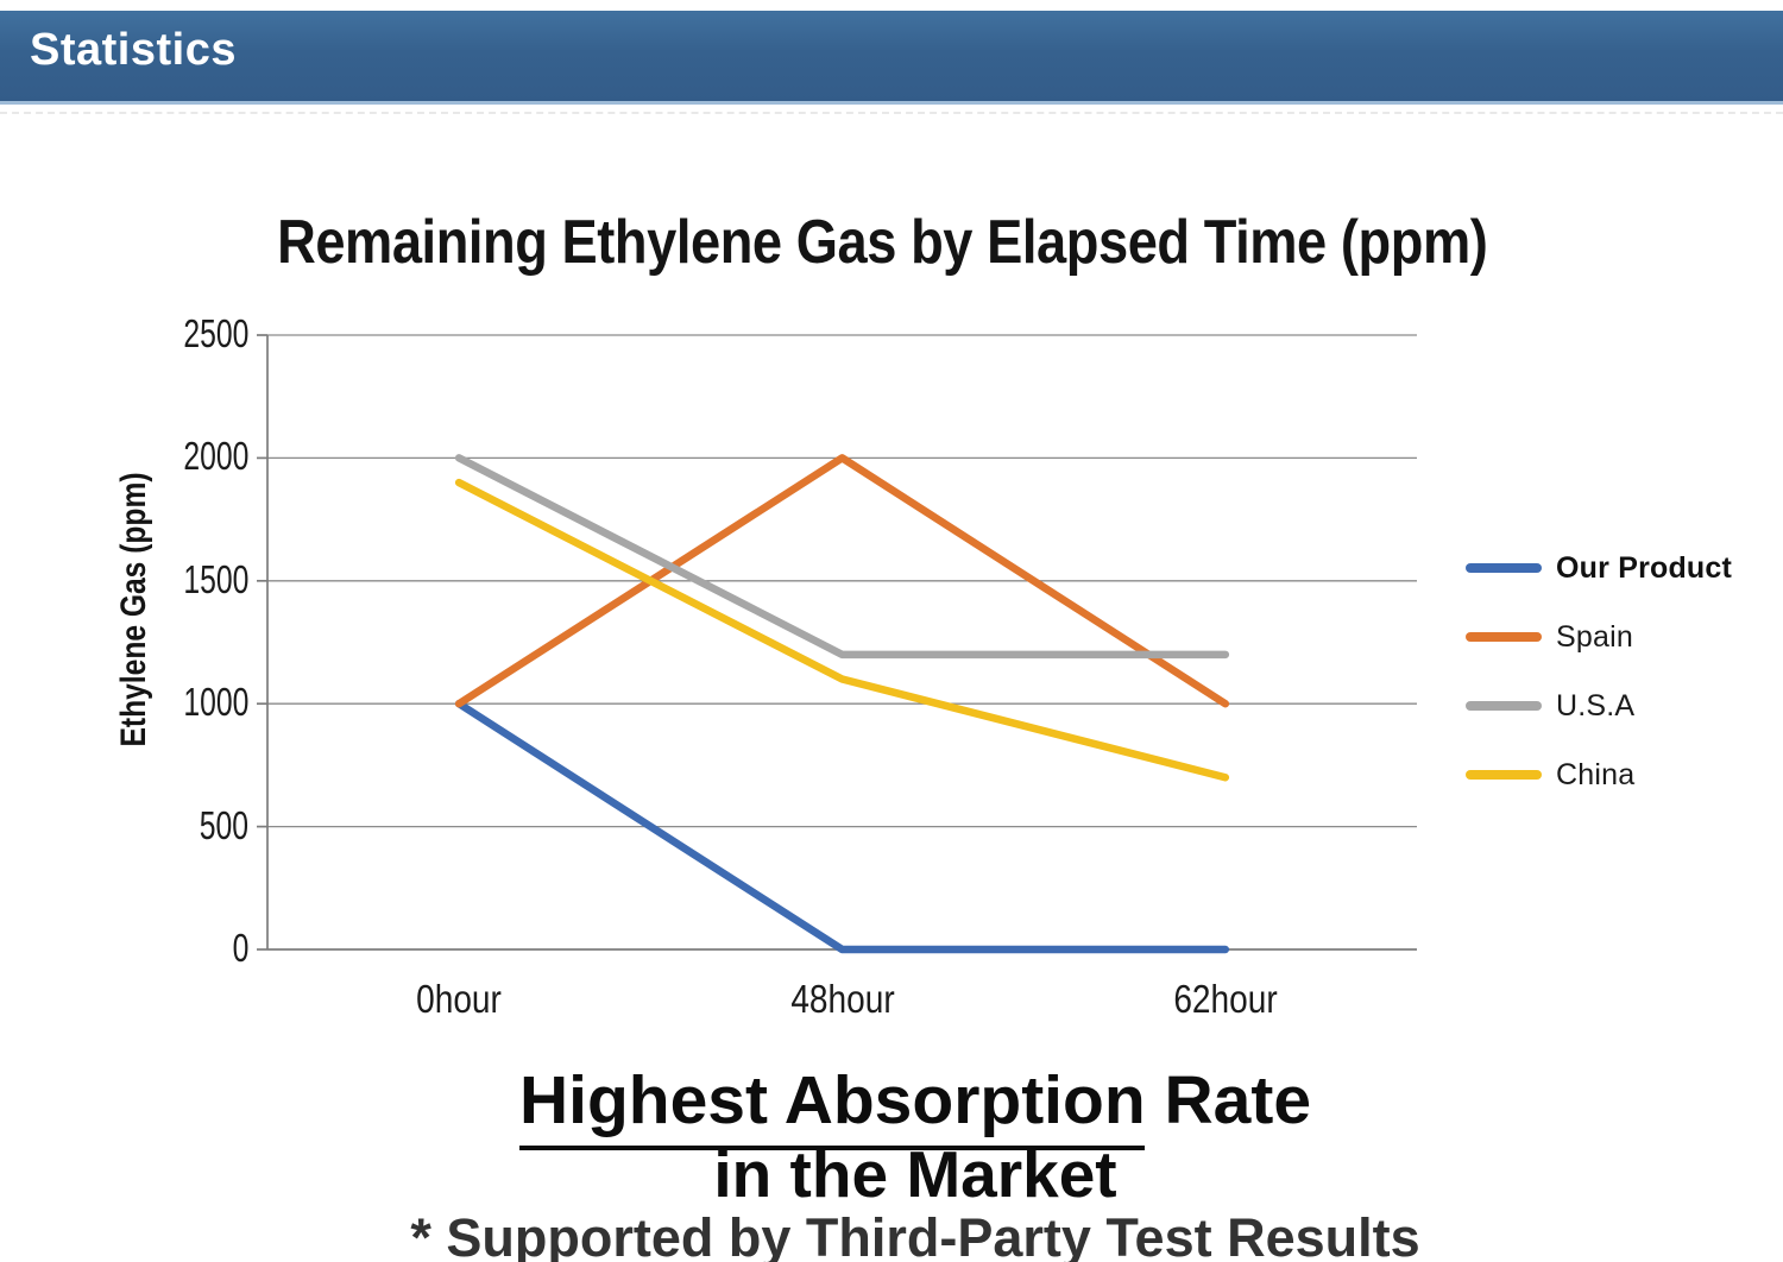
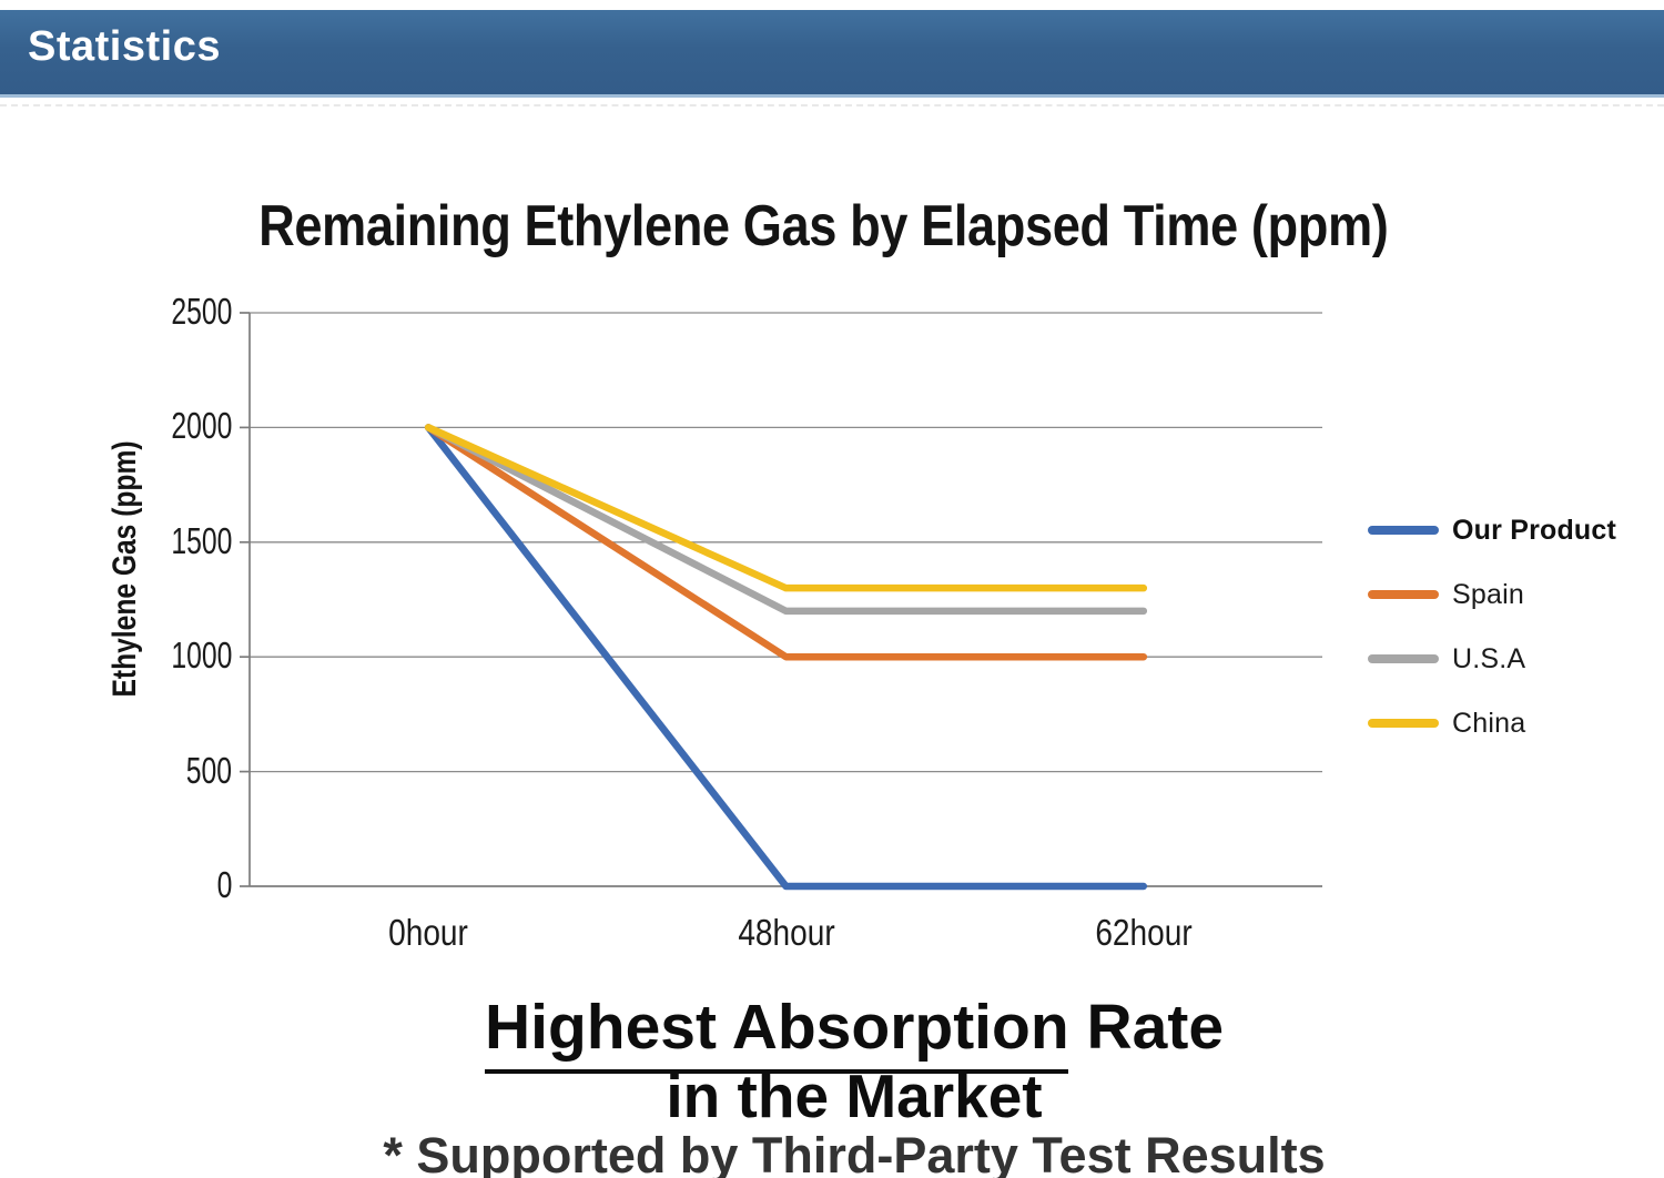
Our Product/0hour: 1000 -> 2000
Spain/0hour: 1000 -> 2000
China/0hour: 1900 -> 2000
Spain/48hour: 2000 -> 1000
China/48hour: 1100 -> 1300
China/62hour: 700 -> 1300
